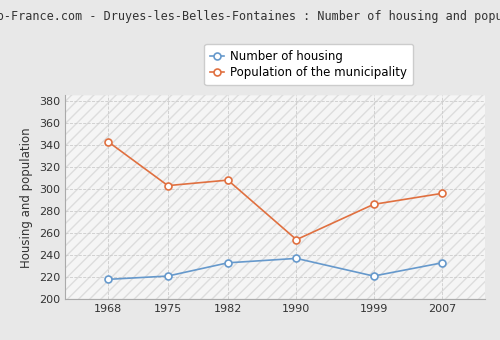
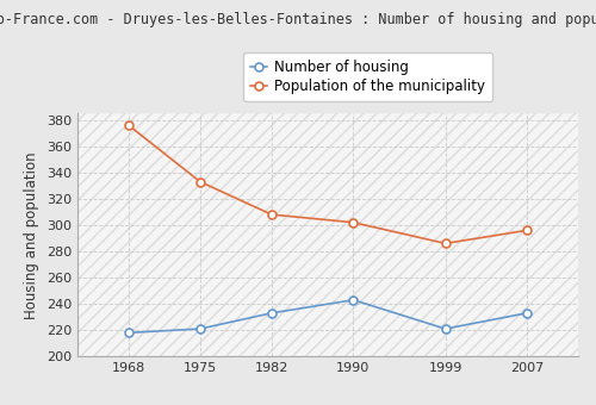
Population of the municipality/1968: 343 -> 376
Population of the municipality/1975: 303 -> 333
Number of housing/1990: 237 -> 243
Population of the municipality/1990: 254 -> 302
